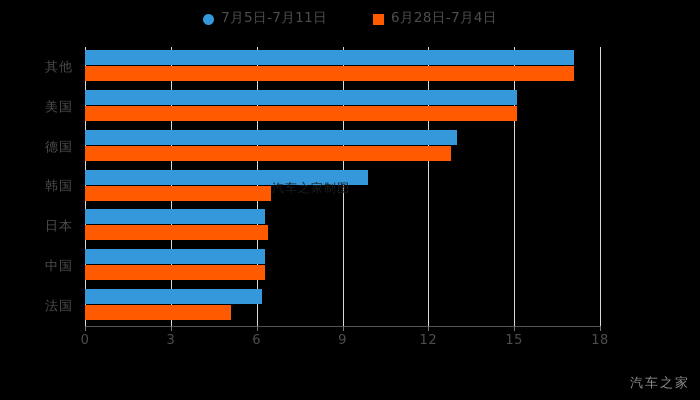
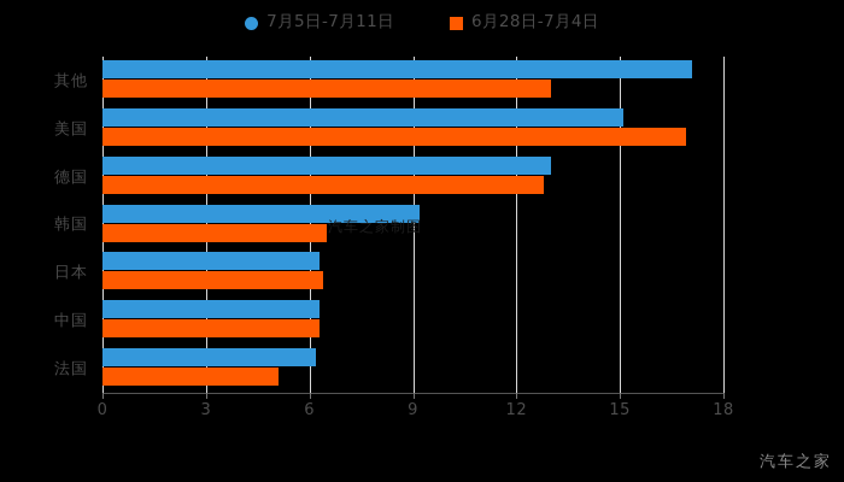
6月28日-7月4日/其他: 17.1 -> 13.0
6月28日-7月4日/美国: 15.1 -> 16.9
7月5日-7月11日/韩国: 9.9 -> 9.2
